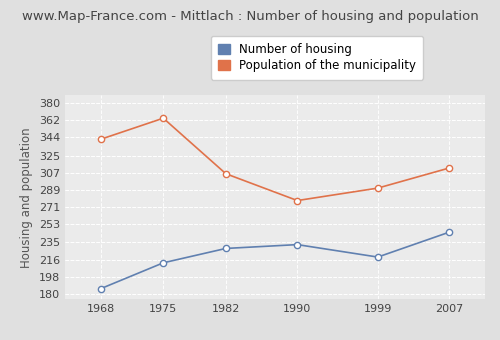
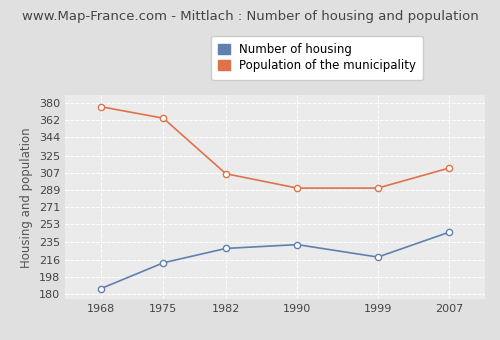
Population of the municipality/1968: 342 -> 376
Population of the municipality/1990: 278 -> 291
